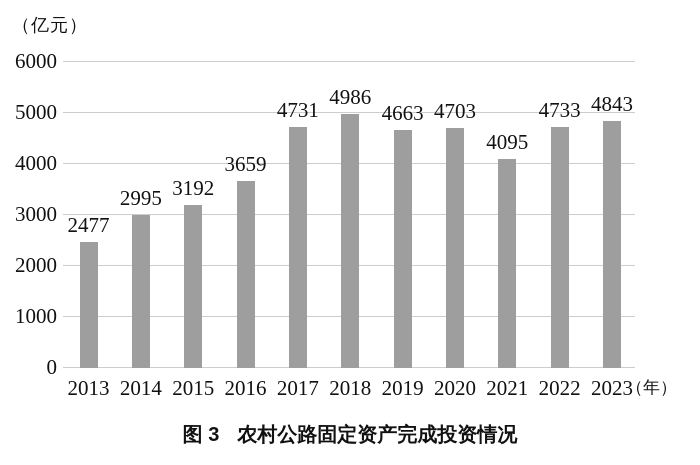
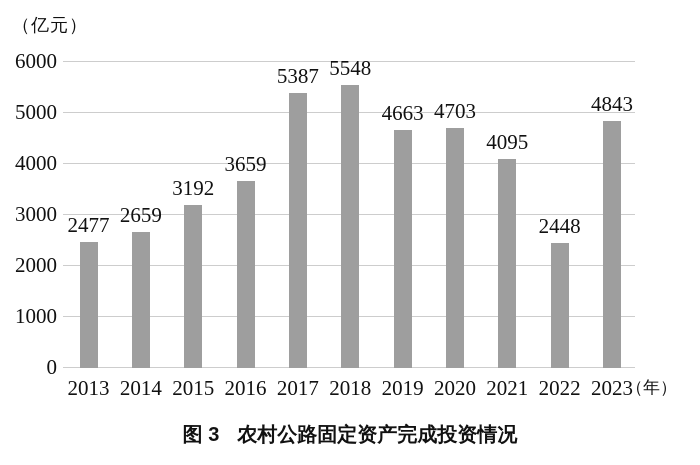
2014: 2995 -> 2659
2017: 4731 -> 5387
2018: 4986 -> 5548
2022: 4733 -> 2448
